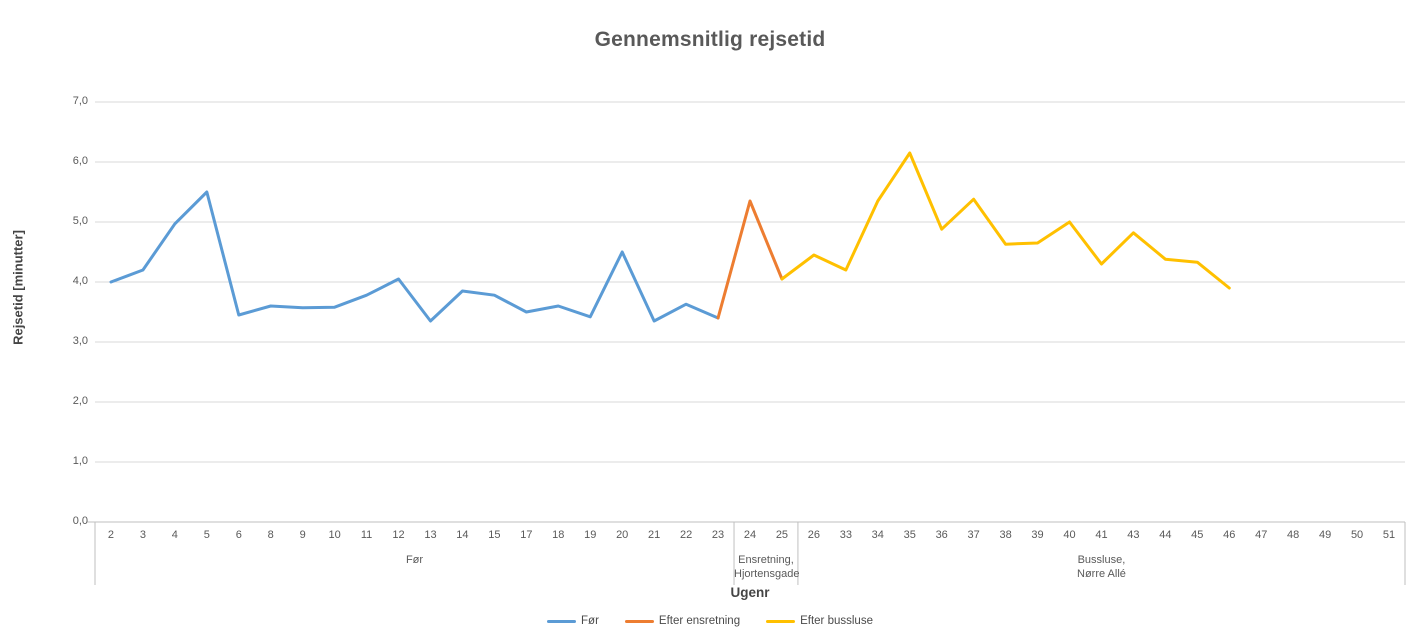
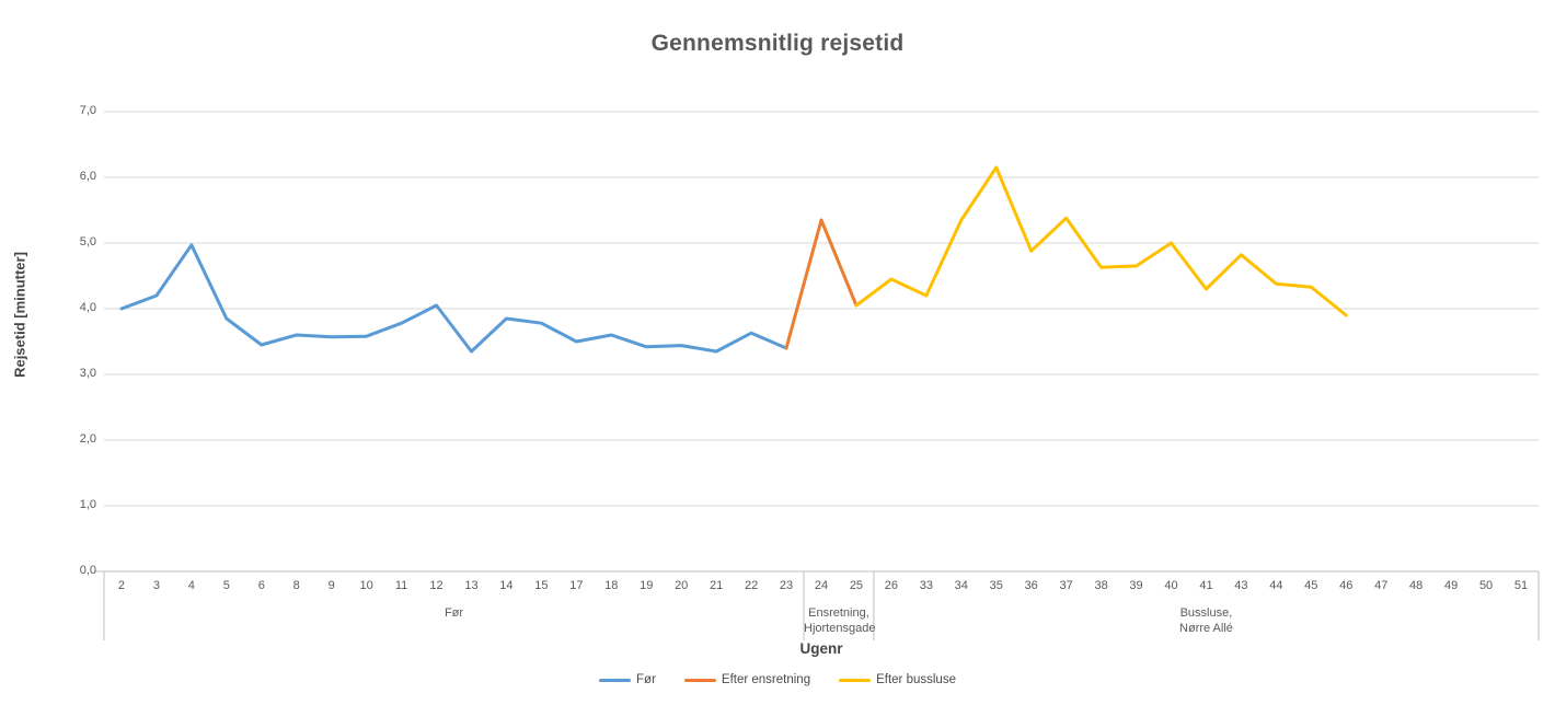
Før/5: 5,5 -> 3,9
Før/20: 4,5 -> 3,4
